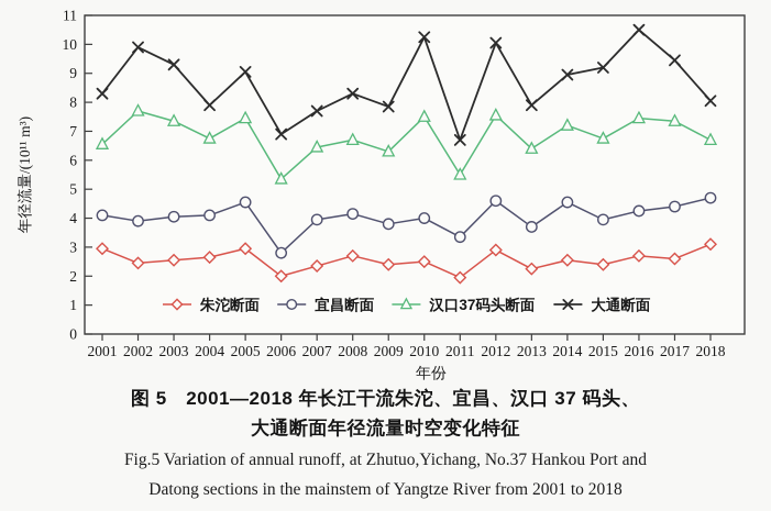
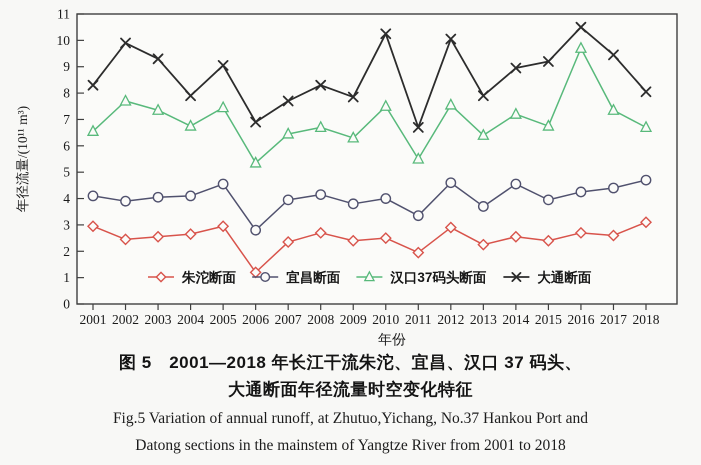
朱沱断面/2006: 2.0 -> 1.2
汉口37码头断面/2016: 7.5 -> 9.7
